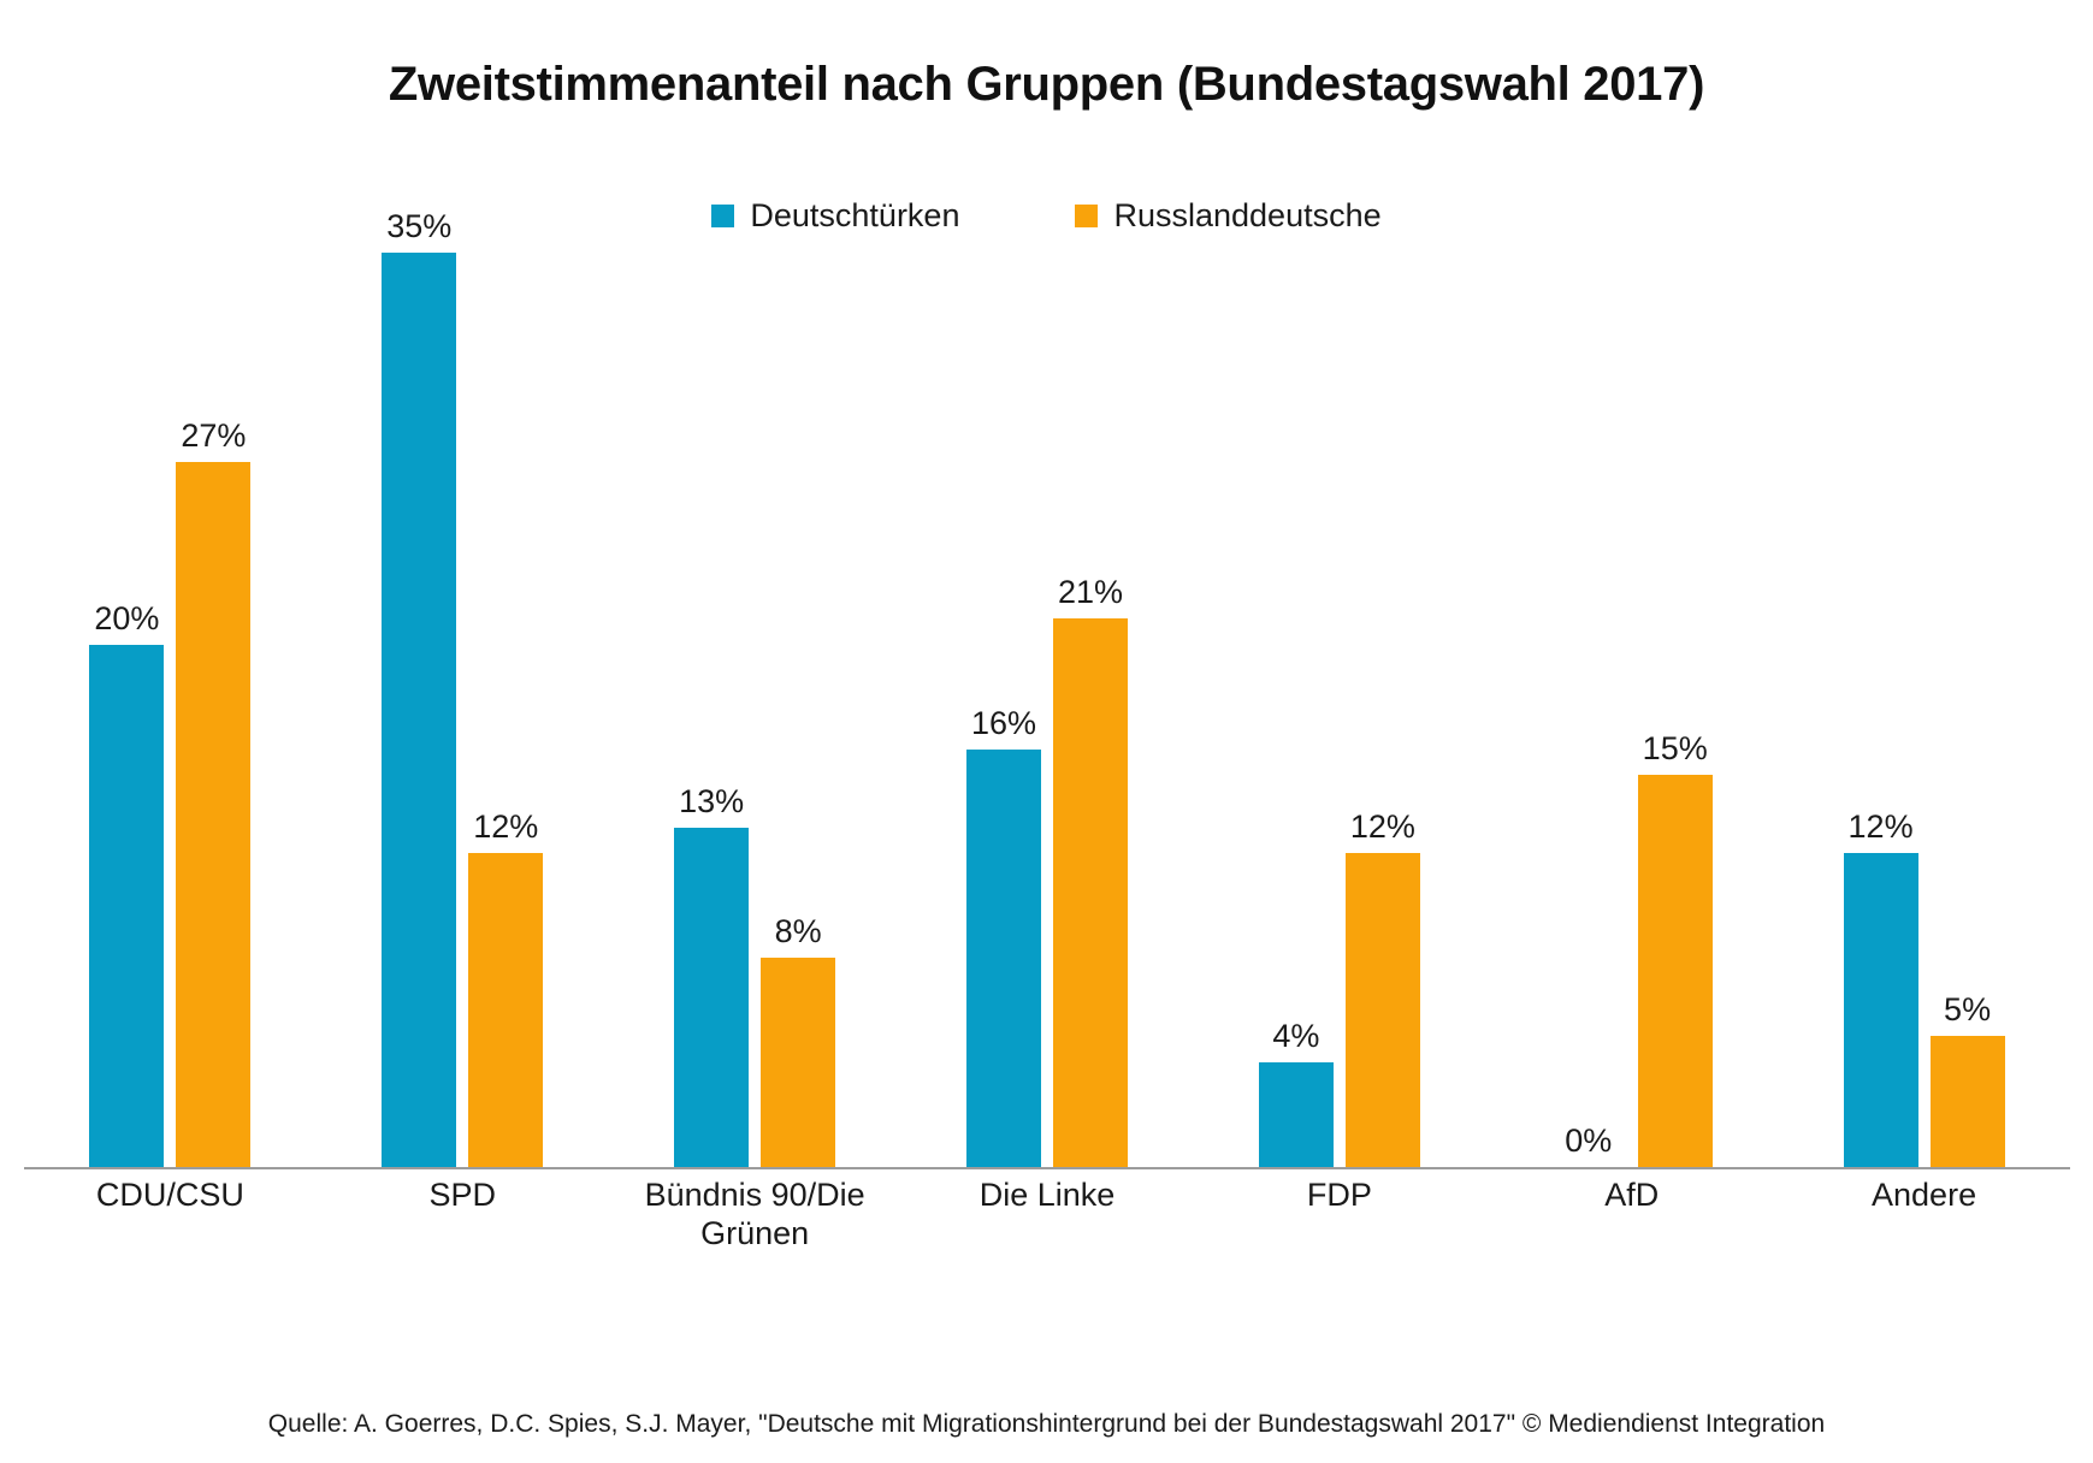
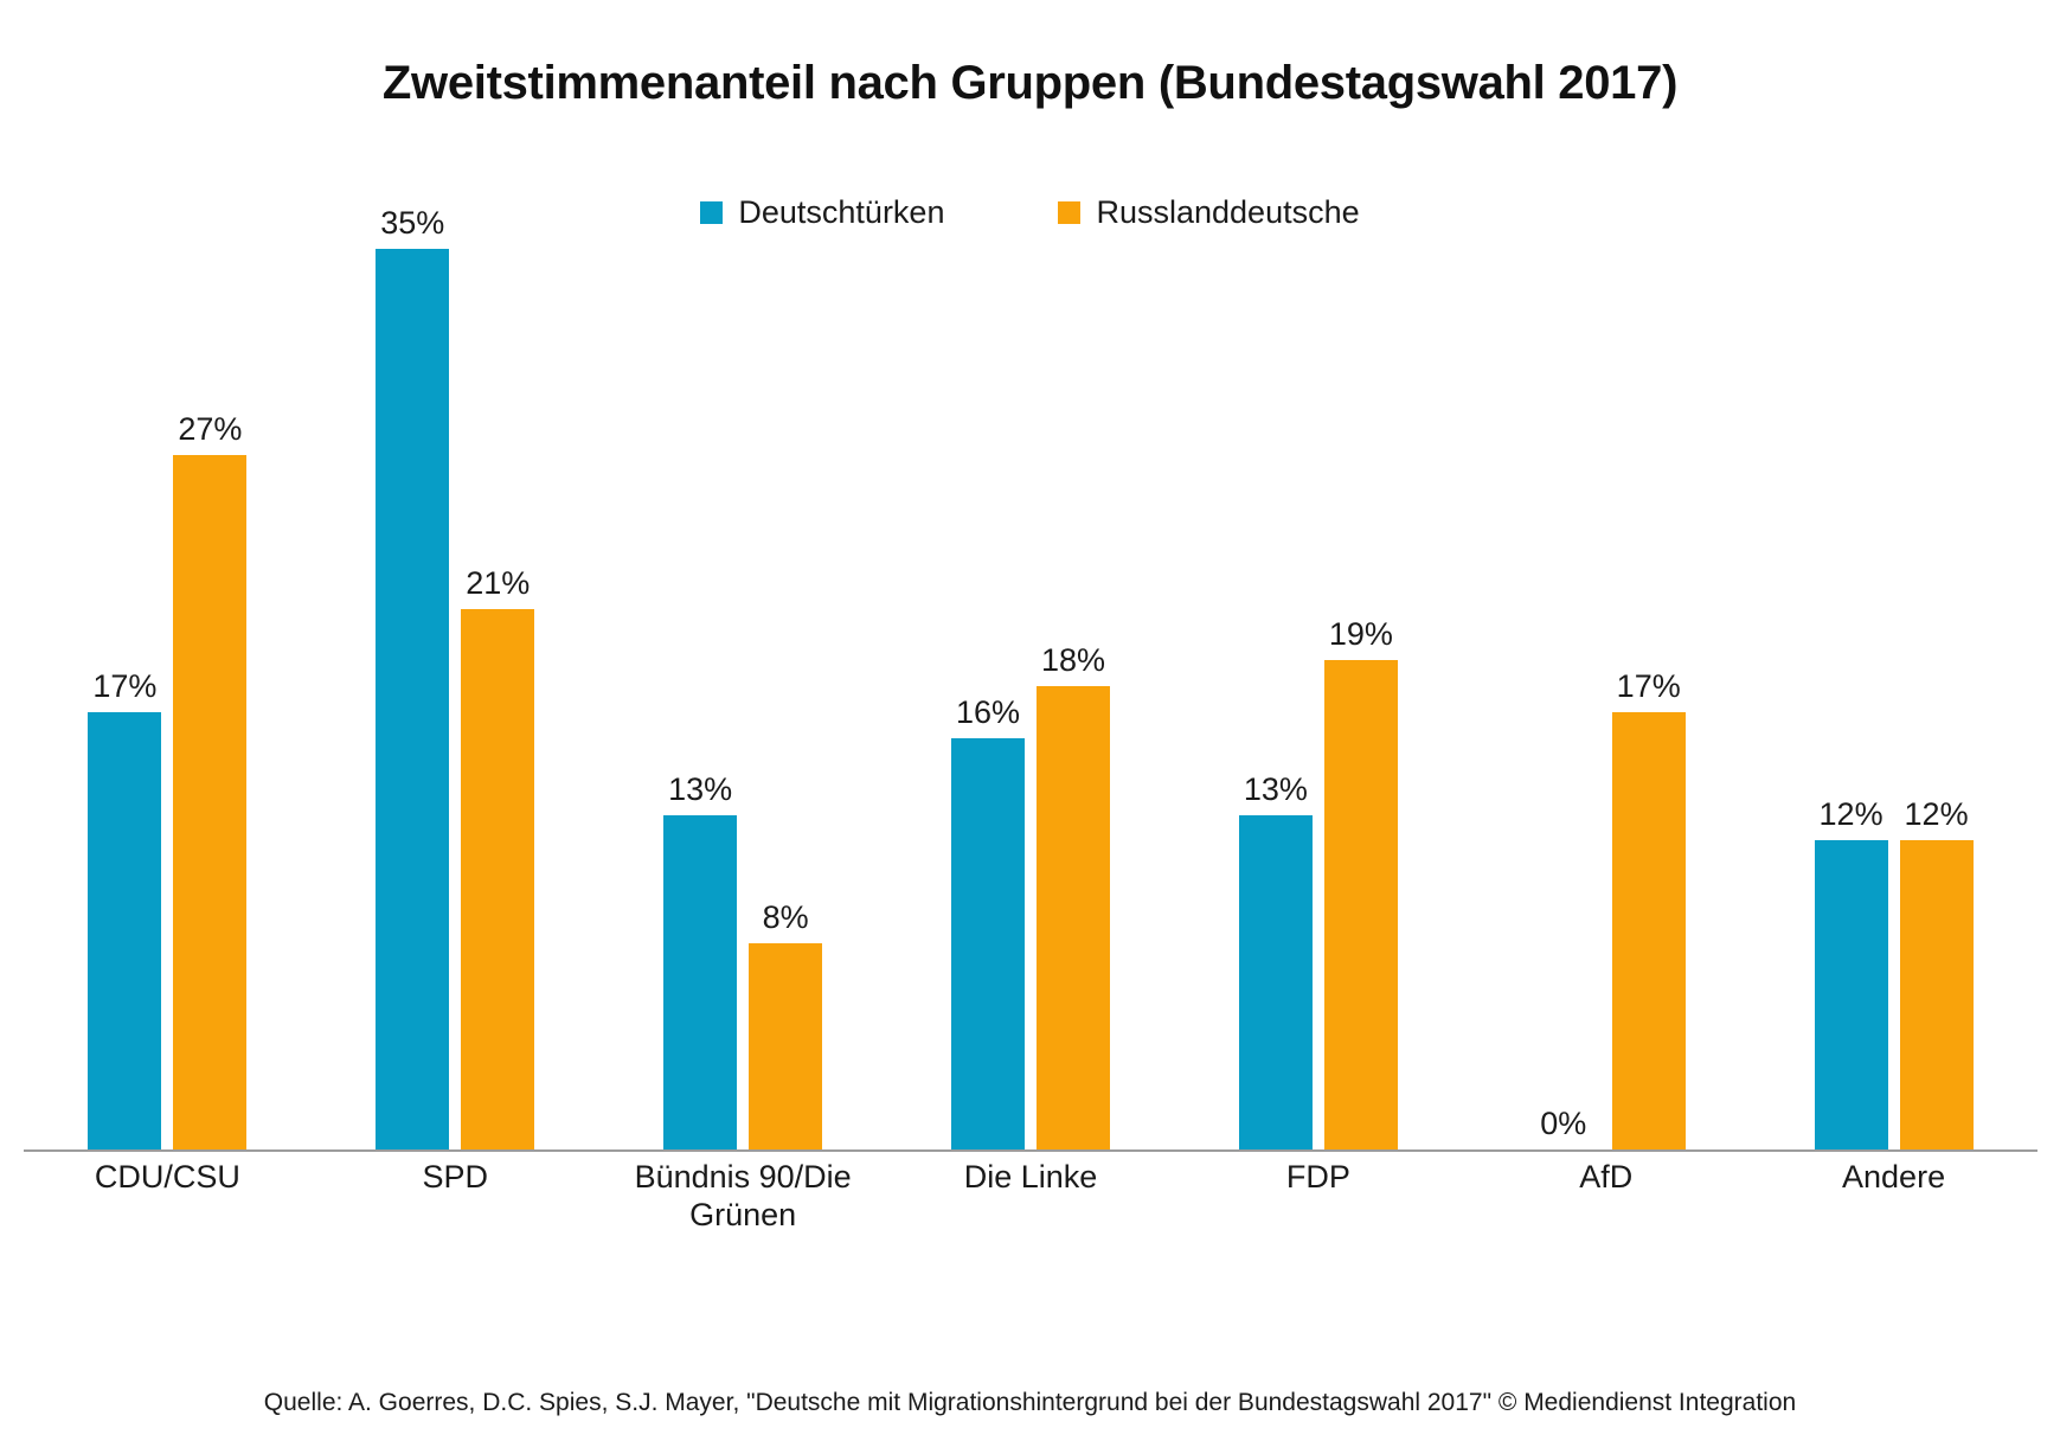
Deutschtürken/CDU/CSU: 20% -> 17%
Russlanddeutsche/SPD: 12% -> 21%
Russlanddeutsche/Die Linke: 21% -> 18%
Deutschtürken/FDP: 4% -> 13%
Russlanddeutsche/FDP: 12% -> 19%
Russlanddeutsche/AfD: 15% -> 17%
Russlanddeutsche/Andere: 5% -> 12%
